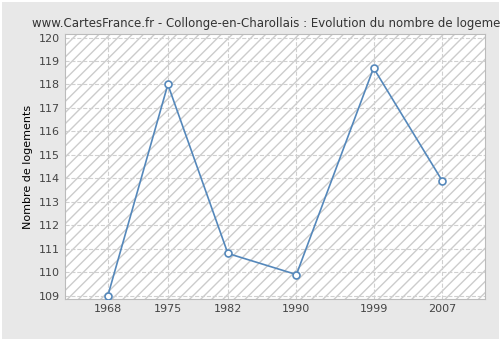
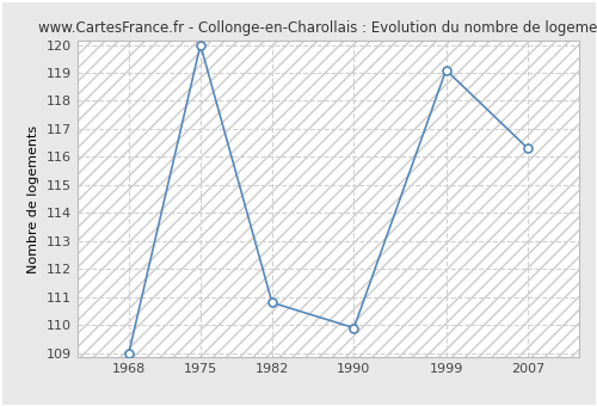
1975: 118.0 -> 120.0
1999: 118.7 -> 119.1
2007: 113.9 -> 116.3
